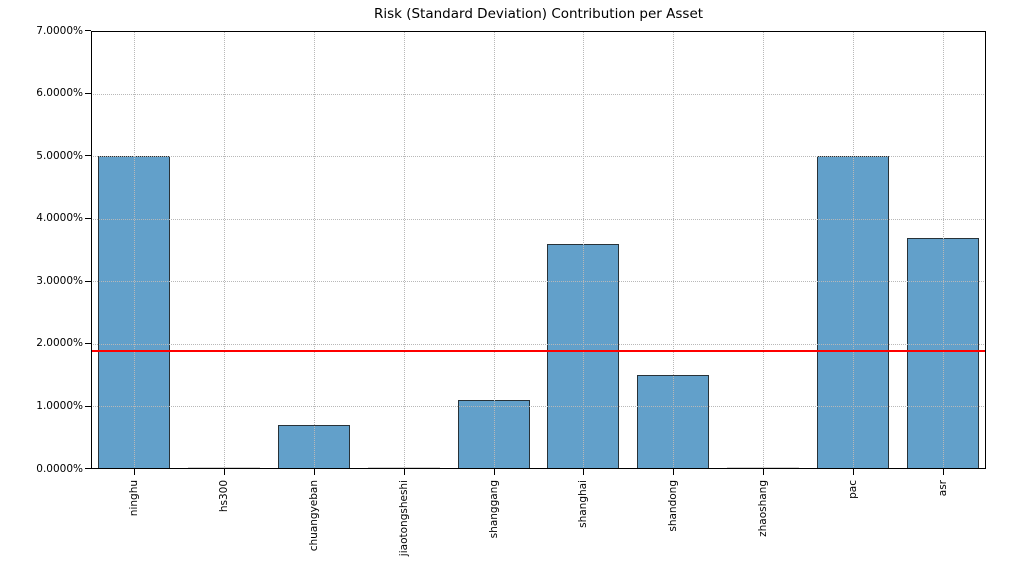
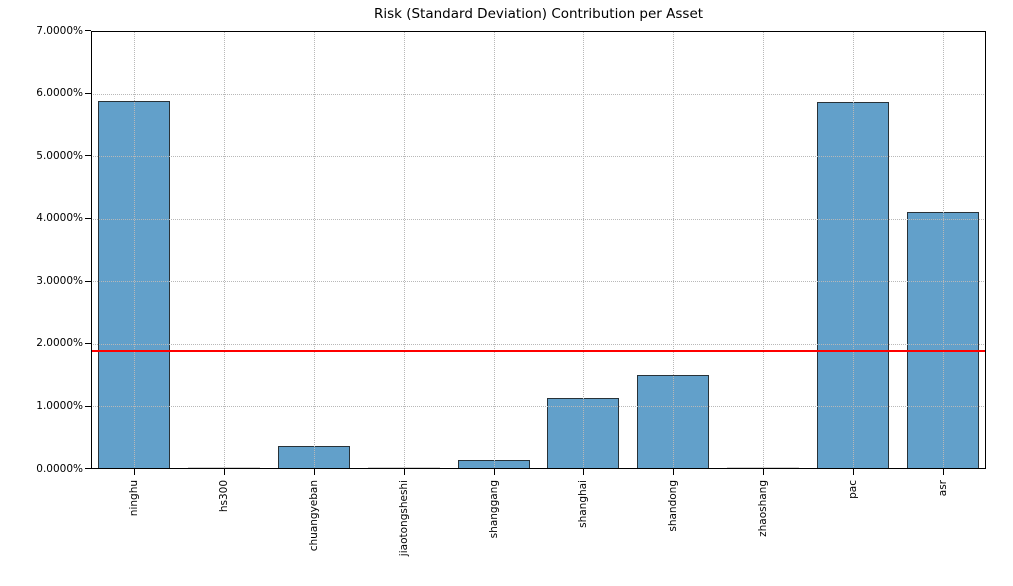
ninghu: 5.0% -> 5.9%
chuangyeban: 0.7% -> 0.4%
shanggang: 1.1% -> 0.1%
shanghai: 3.6% -> 1.1%
pac: 5.0% -> 5.9%
asr: 3.7% -> 4.1%
